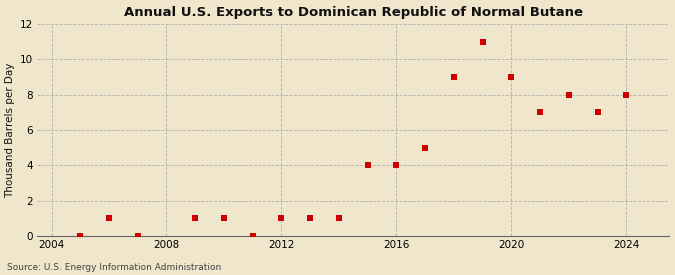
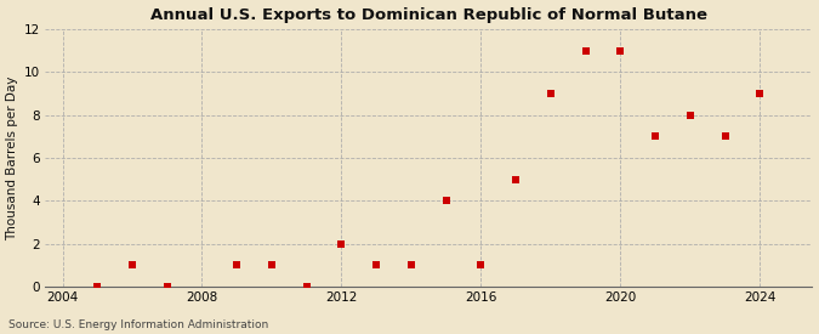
2012: 1 -> 2
2016: 4 -> 1
2020: 9 -> 11
2024: 8 -> 9
